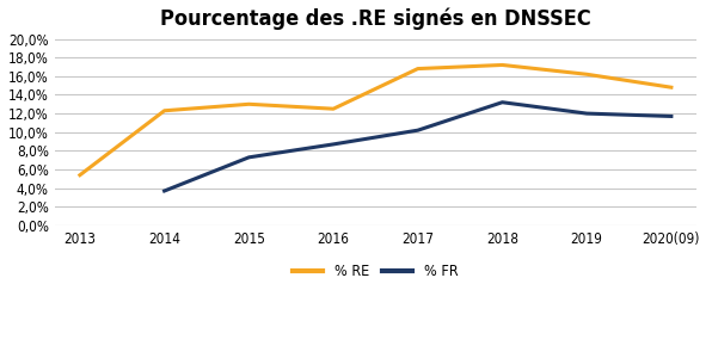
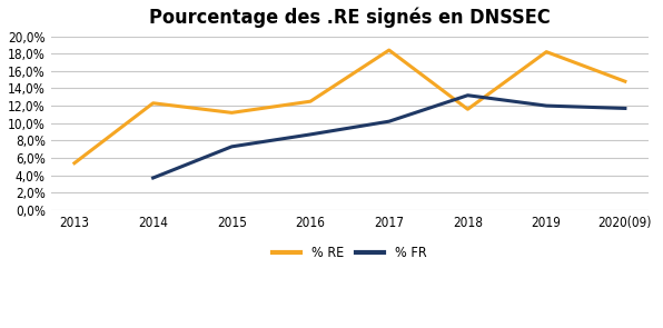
% RE/2015: 13,0% -> 11,2%
% RE/2017: 16,8% -> 18,4%
% RE/2018: 17,2% -> 11,6%
% RE/2019: 16,2% -> 18,2%
